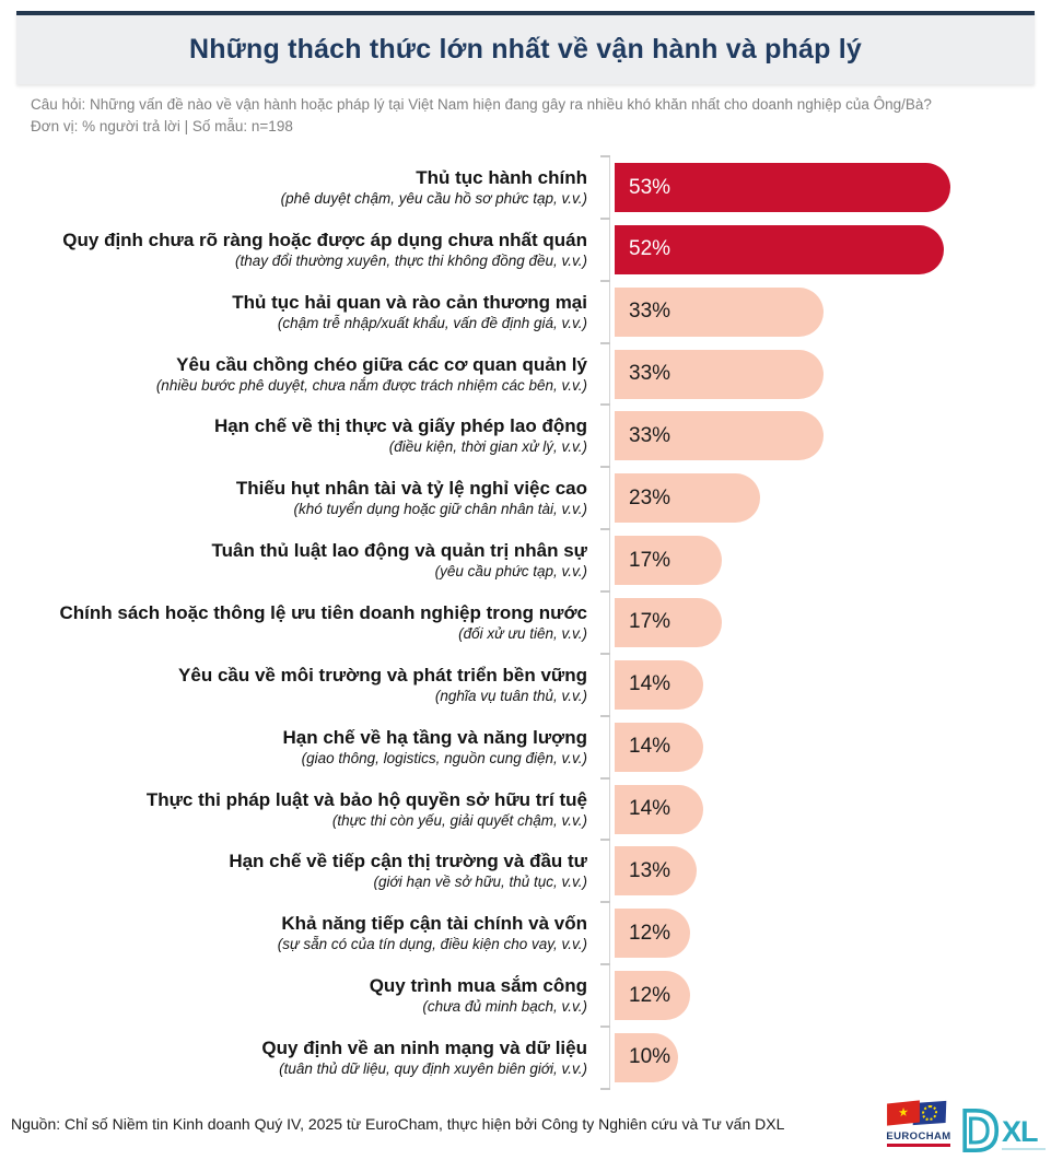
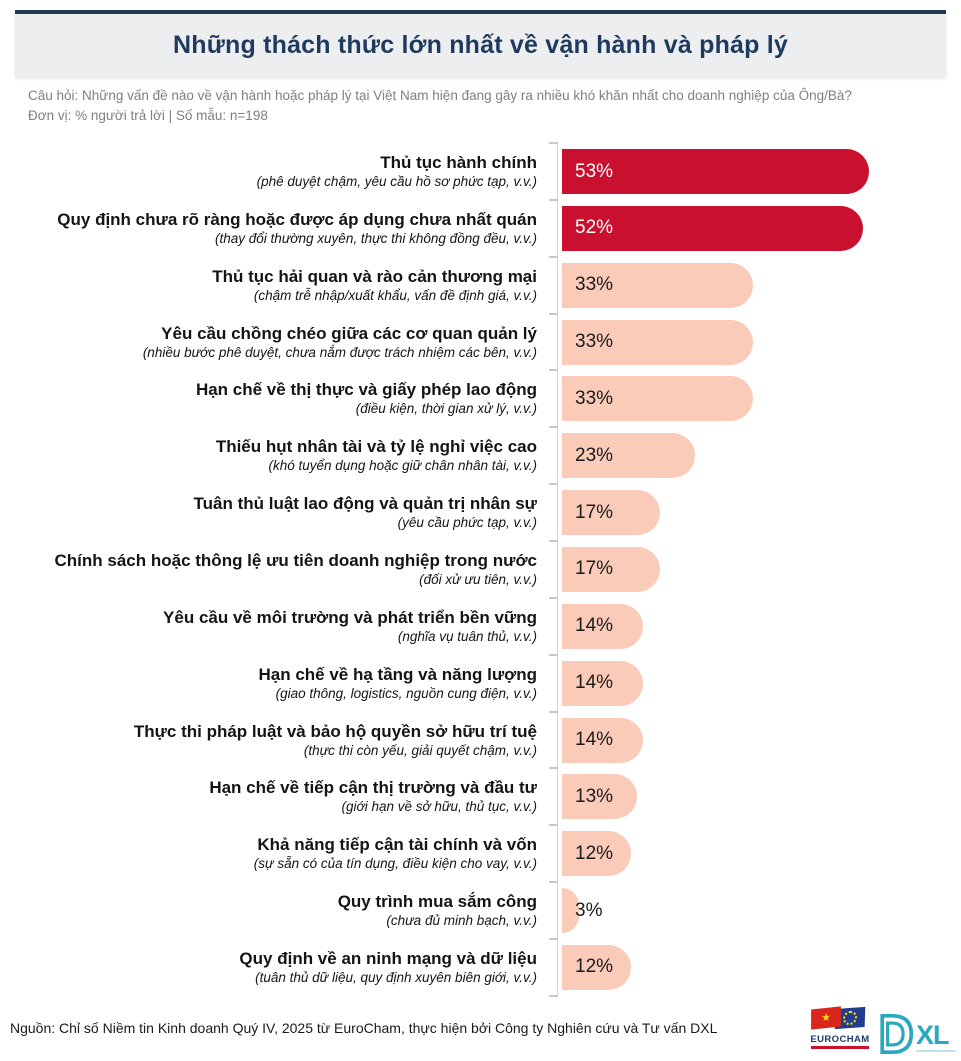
Quy trình mua sắm công: 12% -> 3%
Quy định về an ninh mạng và dữ liệu: 10% -> 12%
